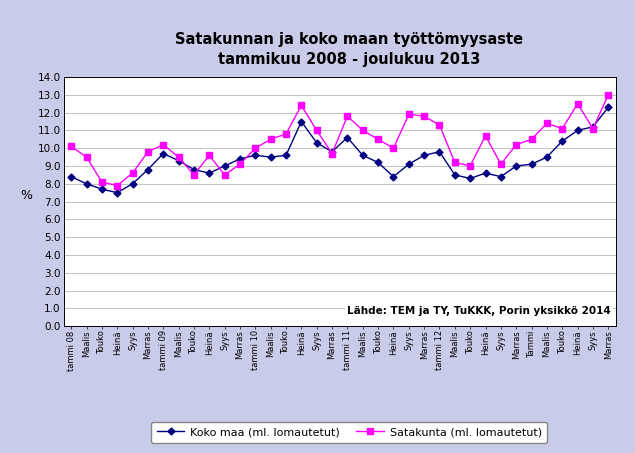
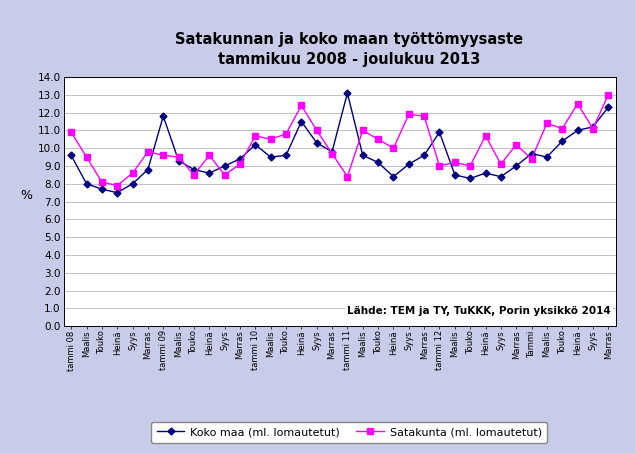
Koko maa (ml. lomautetut)/tammi 08: 8.4 -> 9.6
Satakunta (ml. lomautetut)/tammi 08: 10.1 -> 10.9
Koko maa (ml. lomautetut)/tammi 09: 9.7 -> 11.8
Satakunta (ml. lomautetut)/tammi 09: 10.2 -> 9.6
Koko maa (ml. lomautetut)/tammi 10: 9.6 -> 10.2
Satakunta (ml. lomautetut)/tammi 10: 10.0 -> 10.7
Koko maa (ml. lomautetut)/tammi 11: 10.6 -> 13.1
Satakunta (ml. lomautetut)/tammi 11: 11.8 -> 8.4
Koko maa (ml. lomautetut)/tammi 12: 9.8 -> 10.9
Satakunta (ml. lomautetut)/tammi 12: 11.3 -> 9.0
Koko maa (ml. lomautetut)/Tammi: 9.1 -> 9.7
Satakunta (ml. lomautetut)/Tammi: 10.5 -> 9.4
